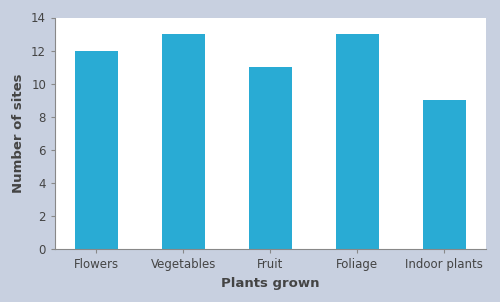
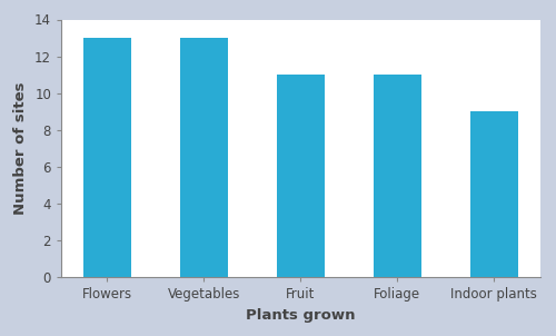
Flowers: 12 -> 13
Foliage: 13 -> 11
